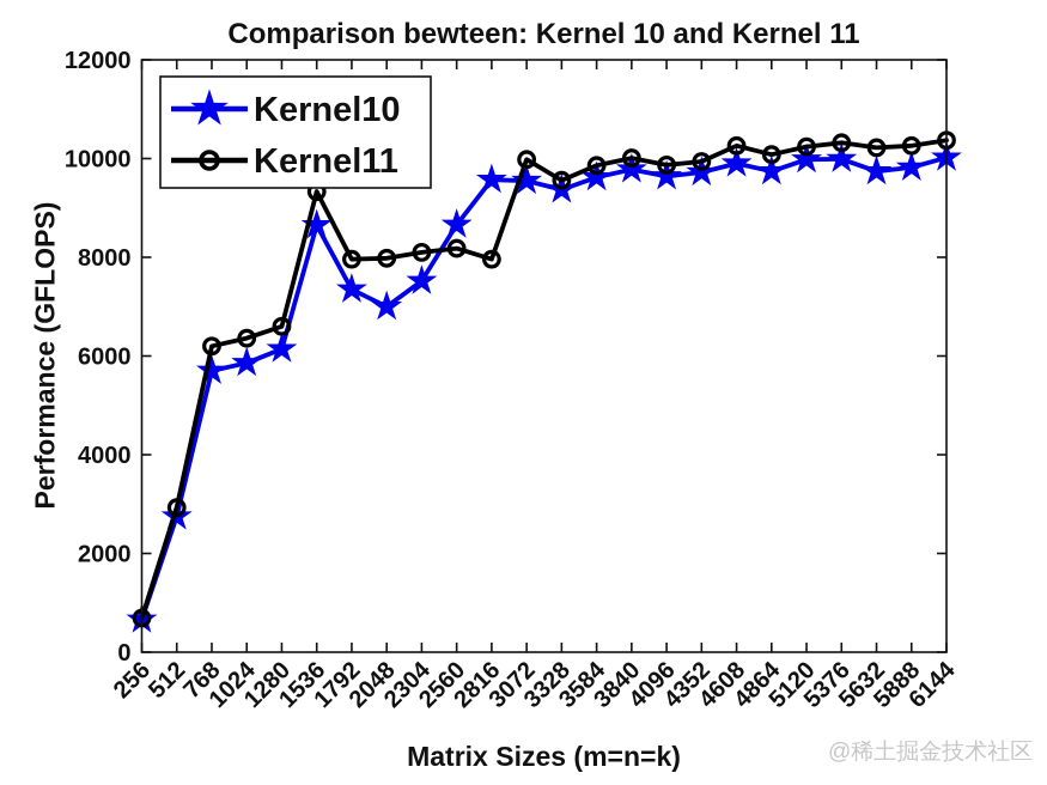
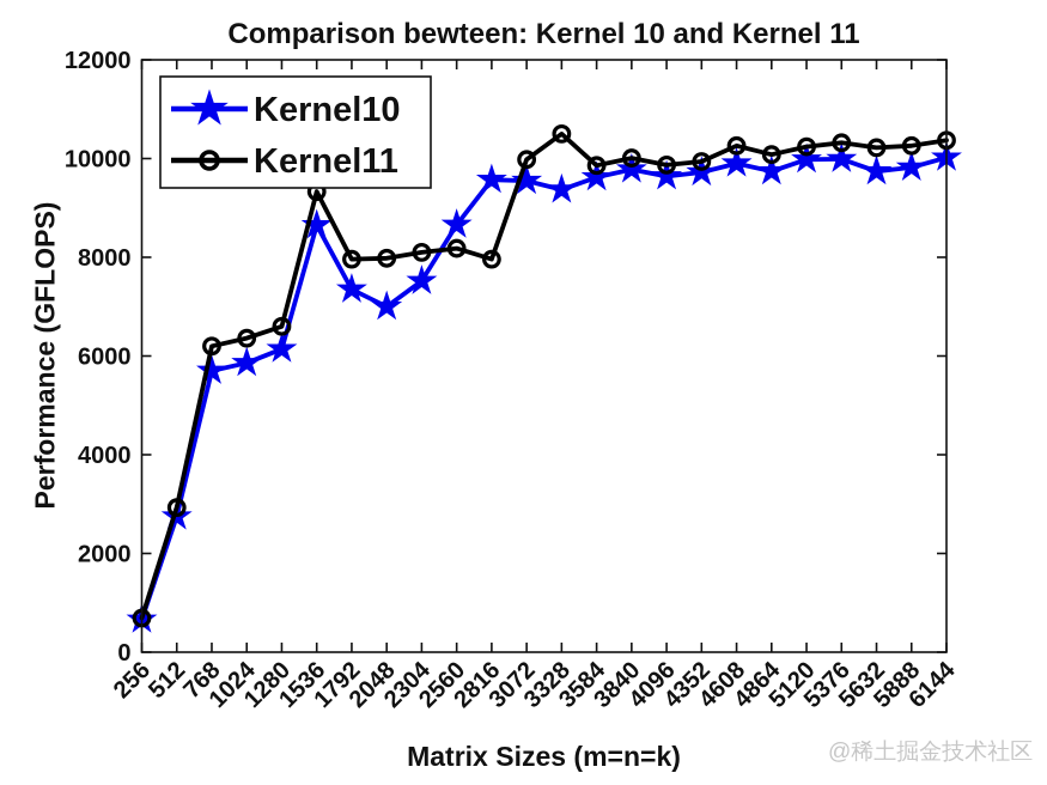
Kernel11/3328: 9600 -> 10500
